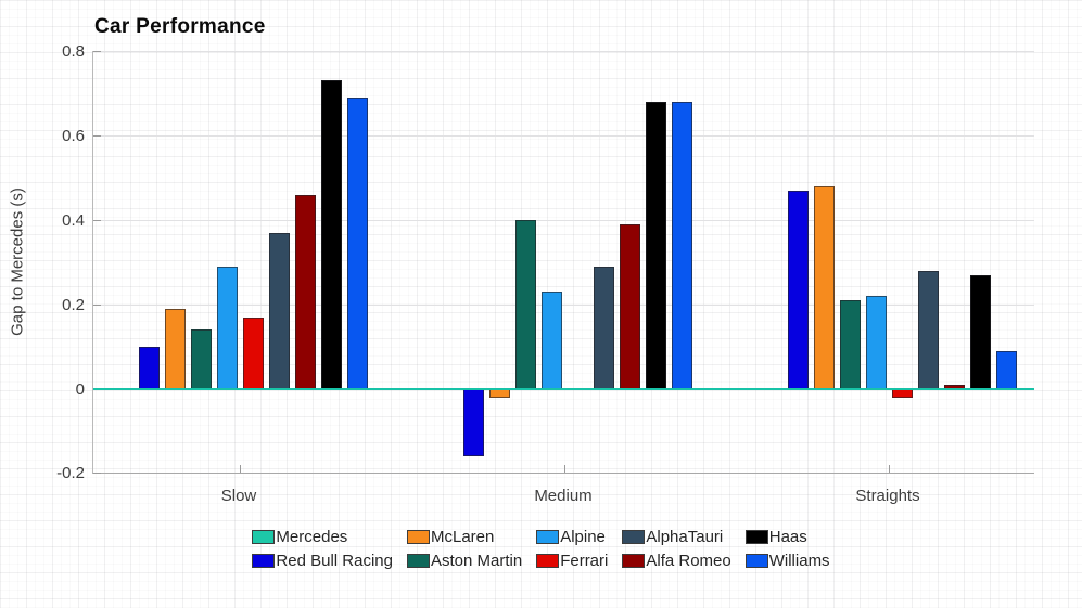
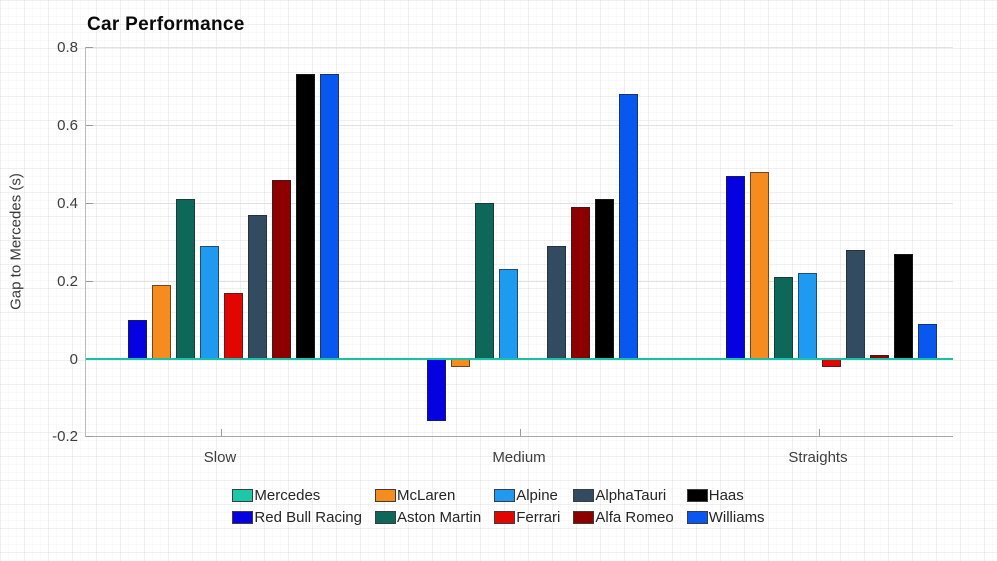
Aston Martin/Slow: 0.14 -> 0.41
Williams/Slow: 0.69 -> 0.73
Haas/Medium: 0.68 -> 0.41
